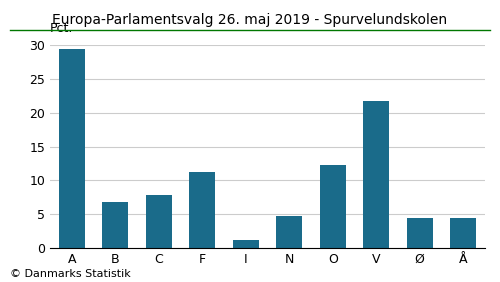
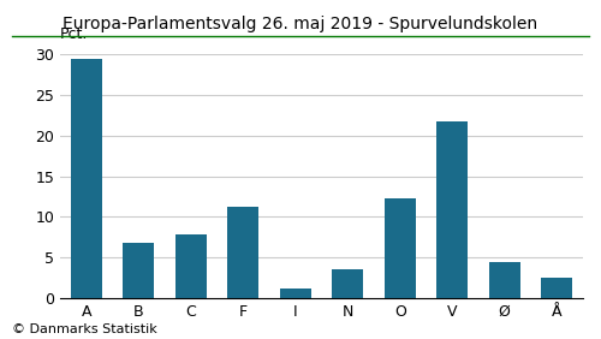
N: 4.8 -> 3.6
Å: 4.4 -> 2.5
